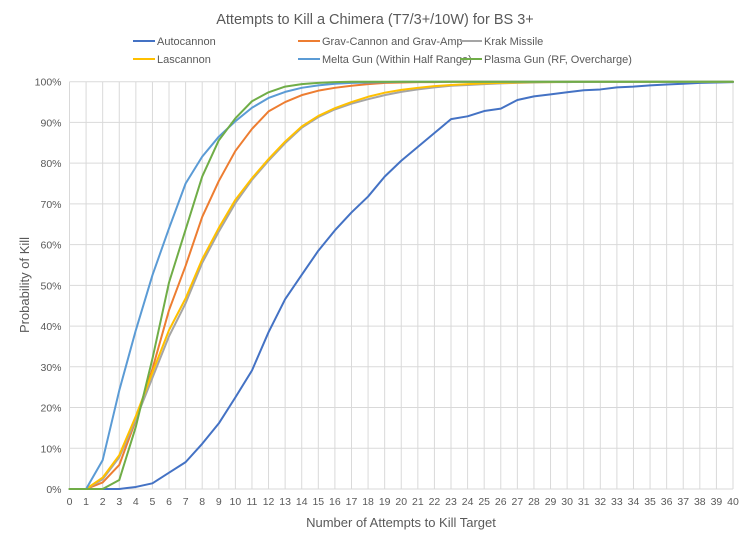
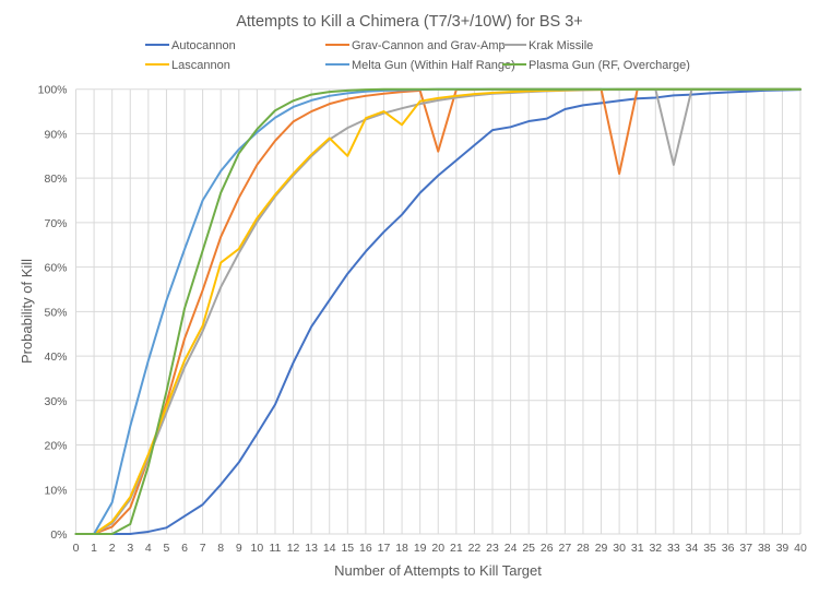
Lascannon/8: 56% -> 61%
Lascannon/15: 92% -> 85%
Lascannon/18: 96% -> 92%
Grav-Cannon and Grav-Amp/20: 100% -> 86%
Grav-Cannon and Grav-Amp/30: 100% -> 81%
Krak Missile/33: 100% -> 83%
